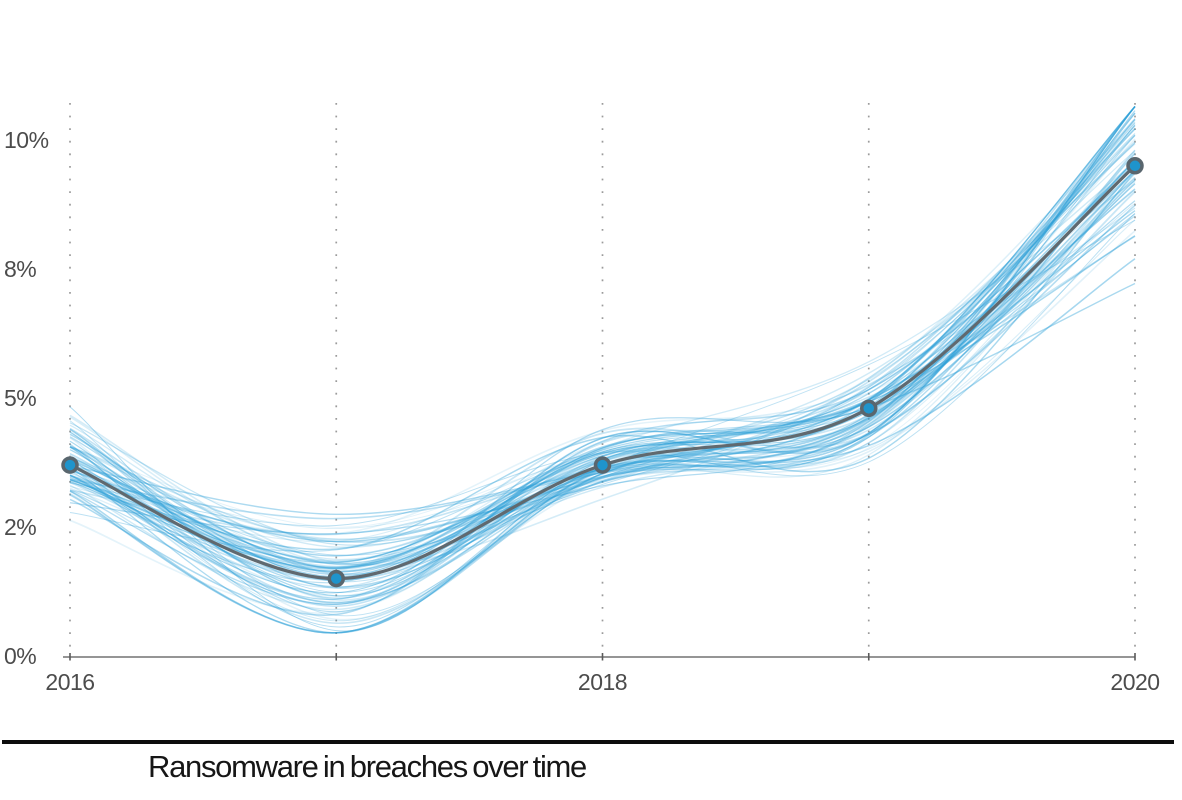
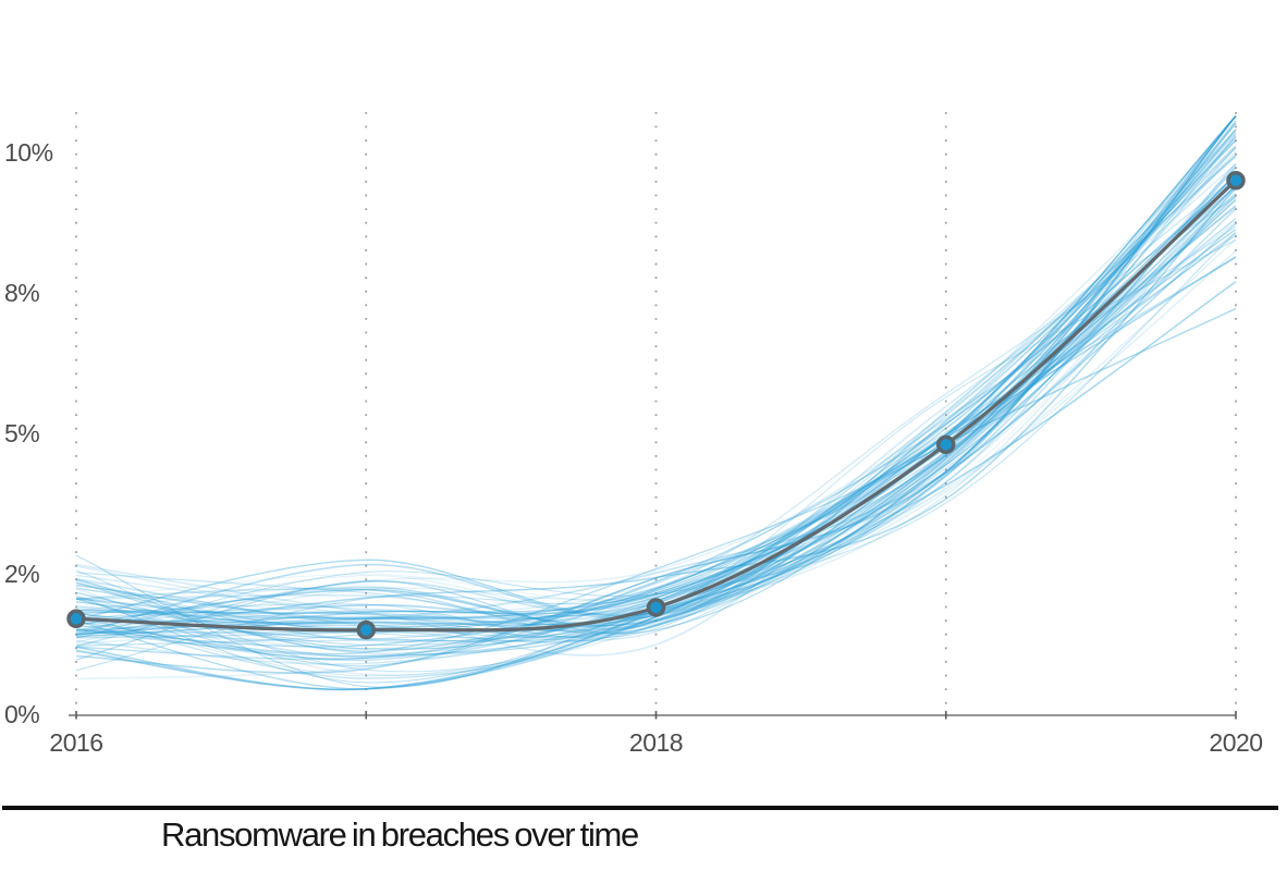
2016: 3.7% -> 1.7%
2018: 3.7% -> 1.9%
